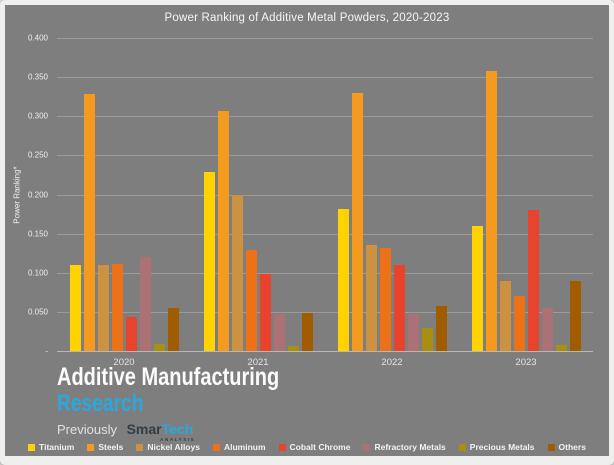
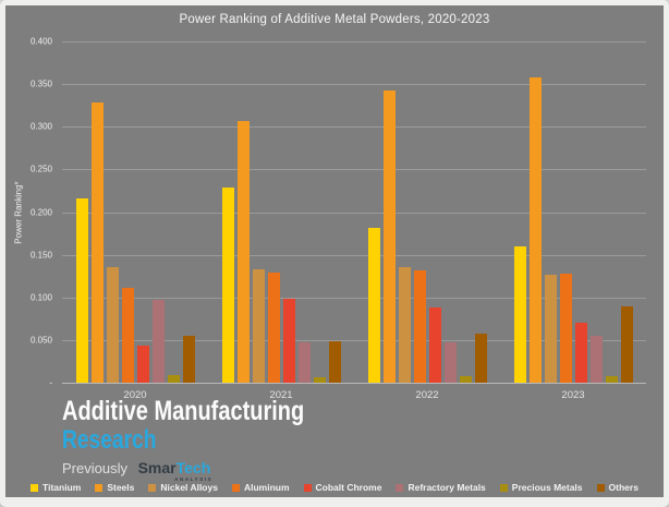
Titanium/2020: 0.11 -> 0.22
Nickel Alloys/2020: 0.11 -> 0.14
Refractory Metals/2020: 0.12 -> 0.10
Nickel Alloys/2021: 0.20 -> 0.13
Steels/2022: 0.33 -> 0.34
Cobalt Chrome/2022: 0.11 -> 0.09
Precious Metals/2022: 0.03 -> 0.01
Nickel Alloys/2023: 0.09 -> 0.13
Aluminum/2023: 0.07 -> 0.13
Cobalt Chrome/2023: 0.18 -> 0.07
